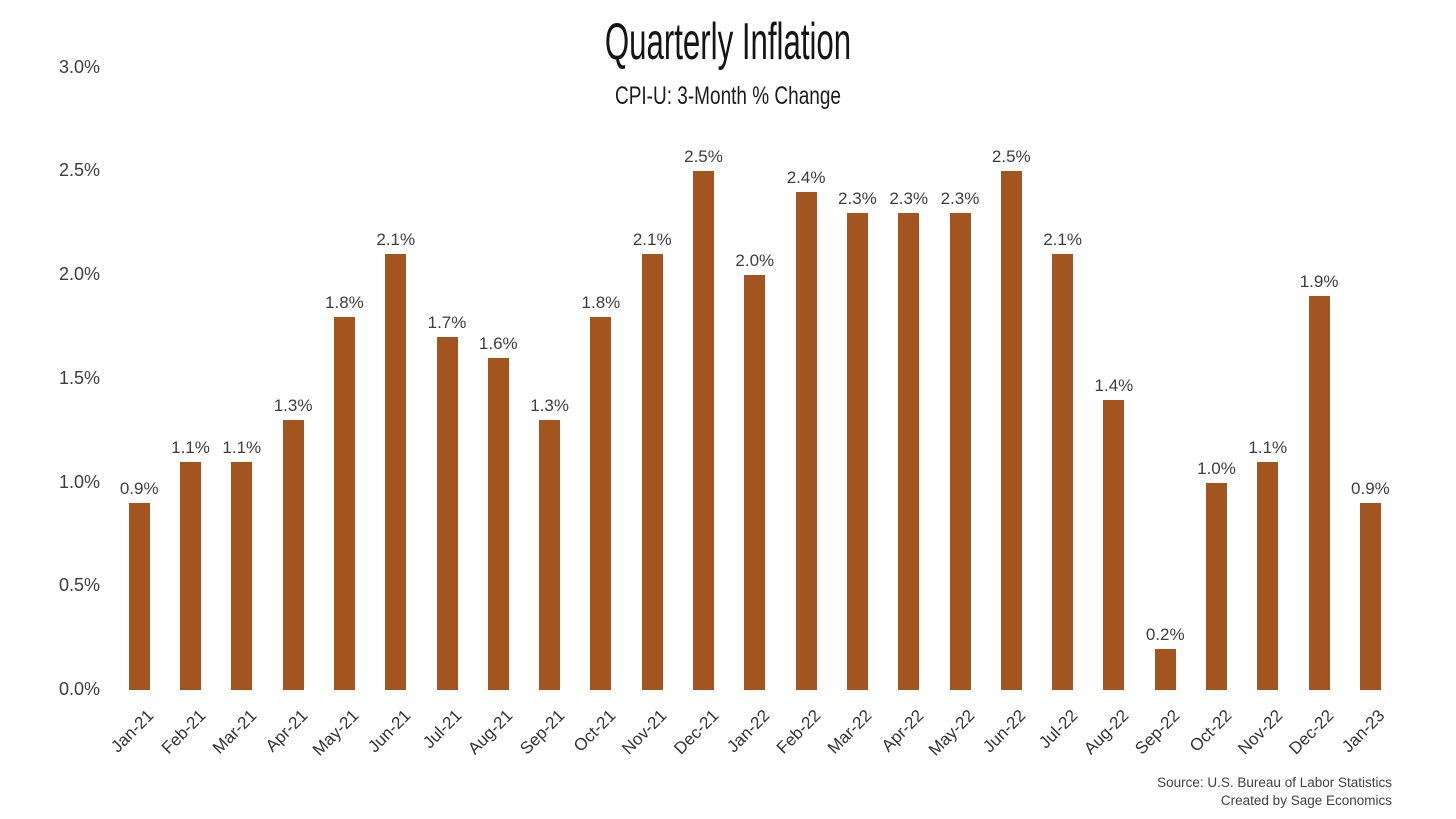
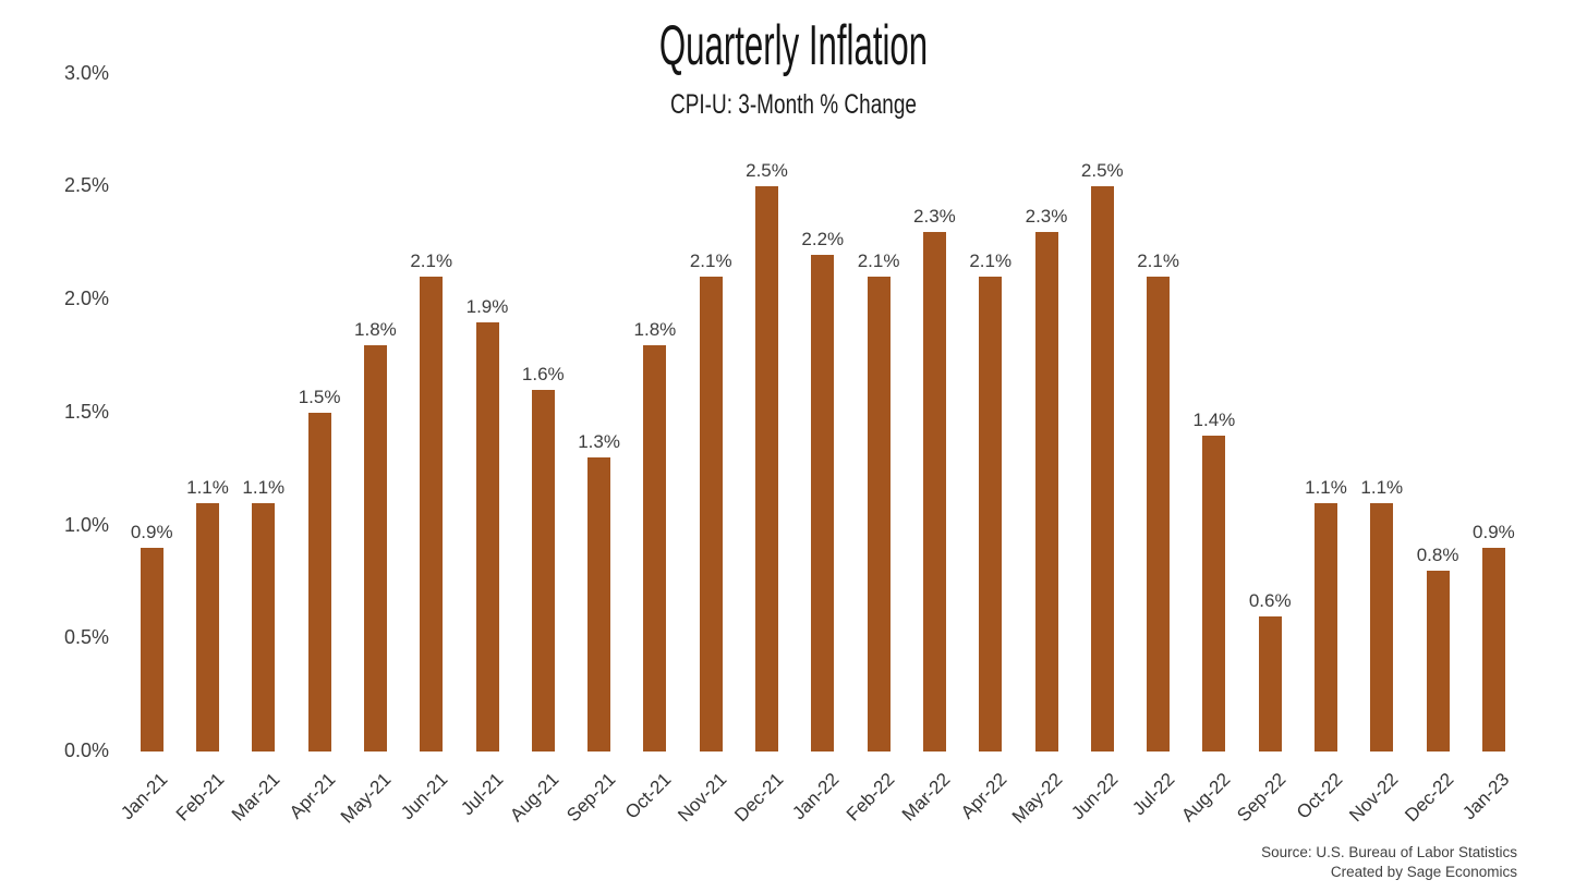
Apr-21: 1.3% -> 1.5%
Jul-21: 1.7% -> 1.9%
Jan-22: 2.0% -> 2.2%
Feb-22: 2.4% -> 2.1%
Apr-22: 2.3% -> 2.1%
Sep-22: 0.2% -> 0.6%
Oct-22: 1.0% -> 1.1%
Dec-22: 1.9% -> 0.8%
